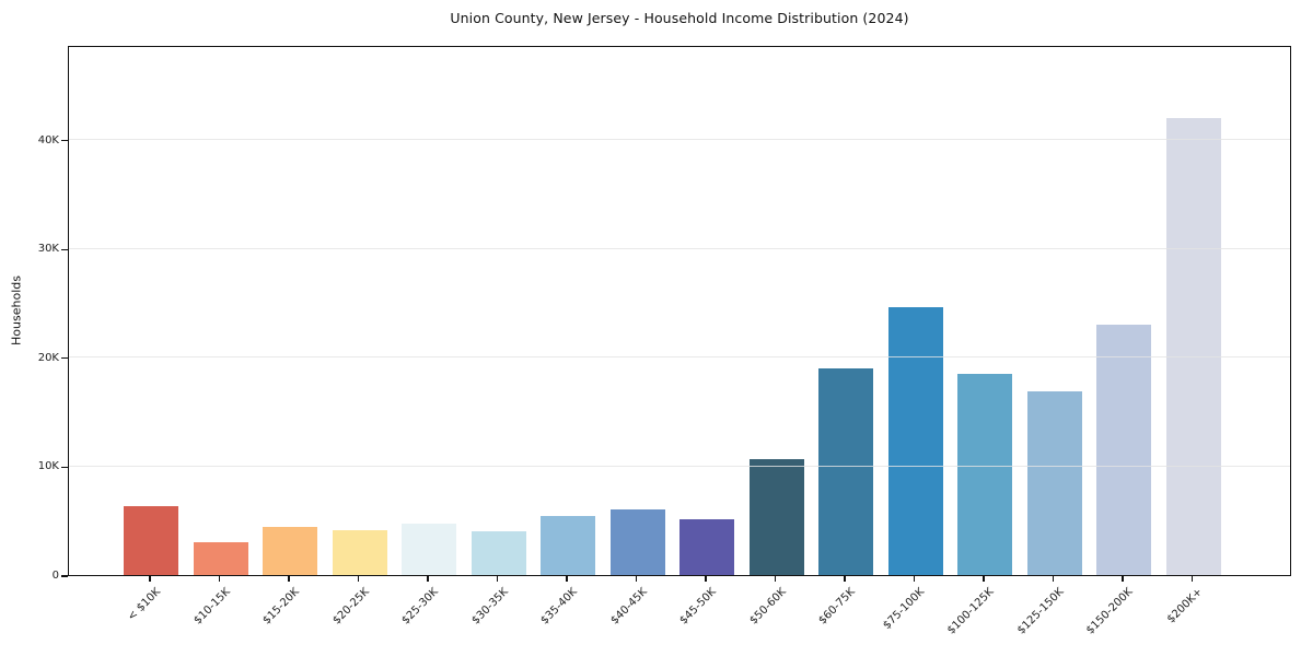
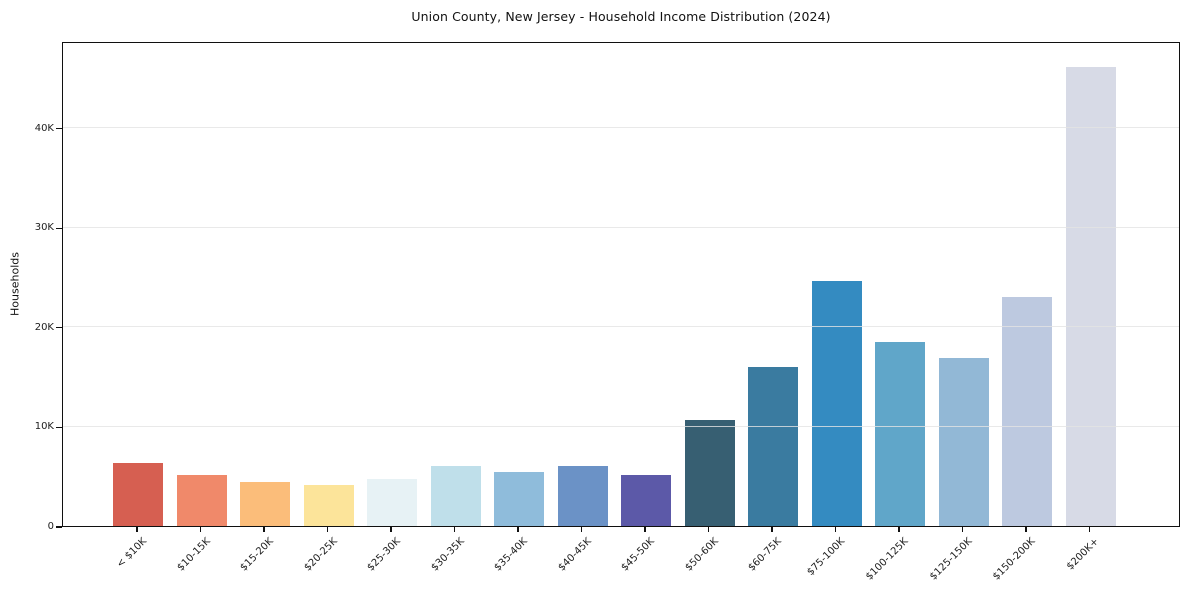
$10-15K: 3K -> 5K
$30-35K: 4K -> 6K
$60-75K: 19K -> 16K
$200K+: 42K -> 46K
